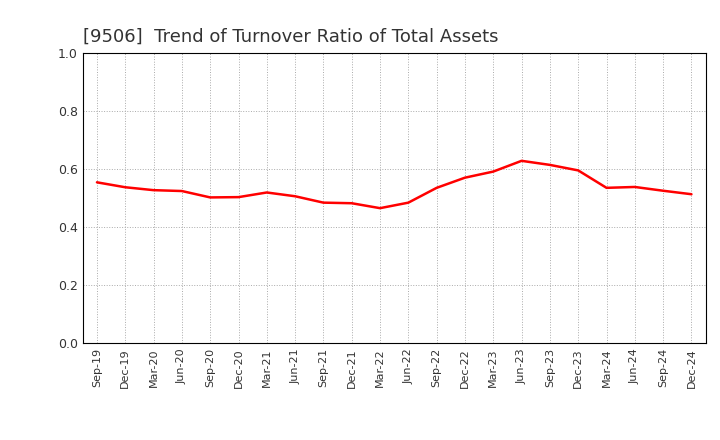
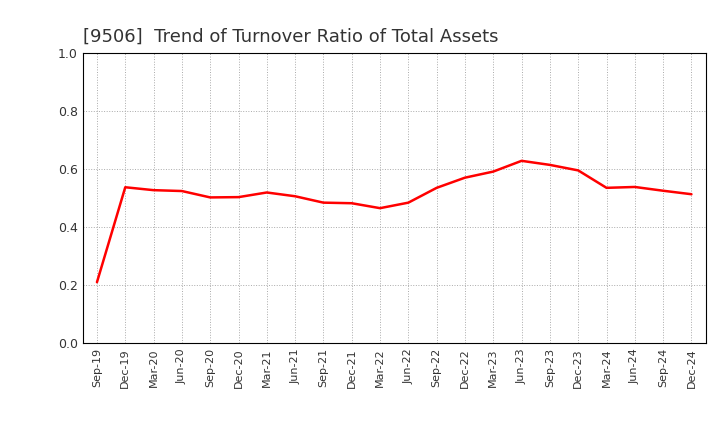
Sep-19: 0.554 -> 0.210
